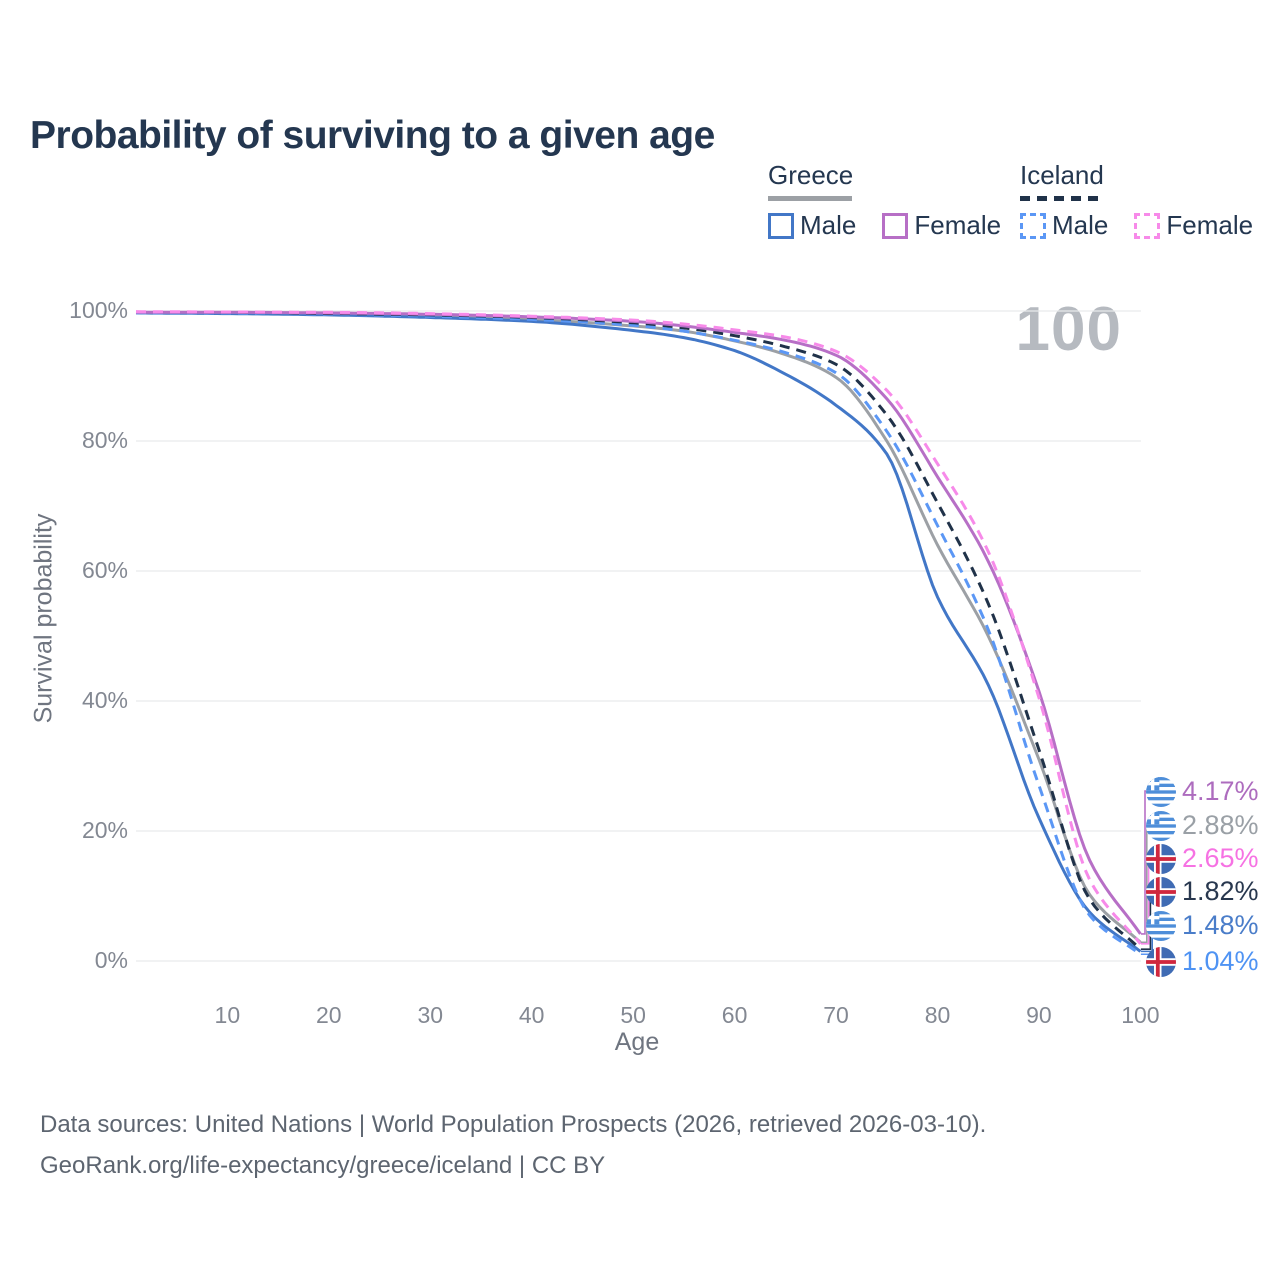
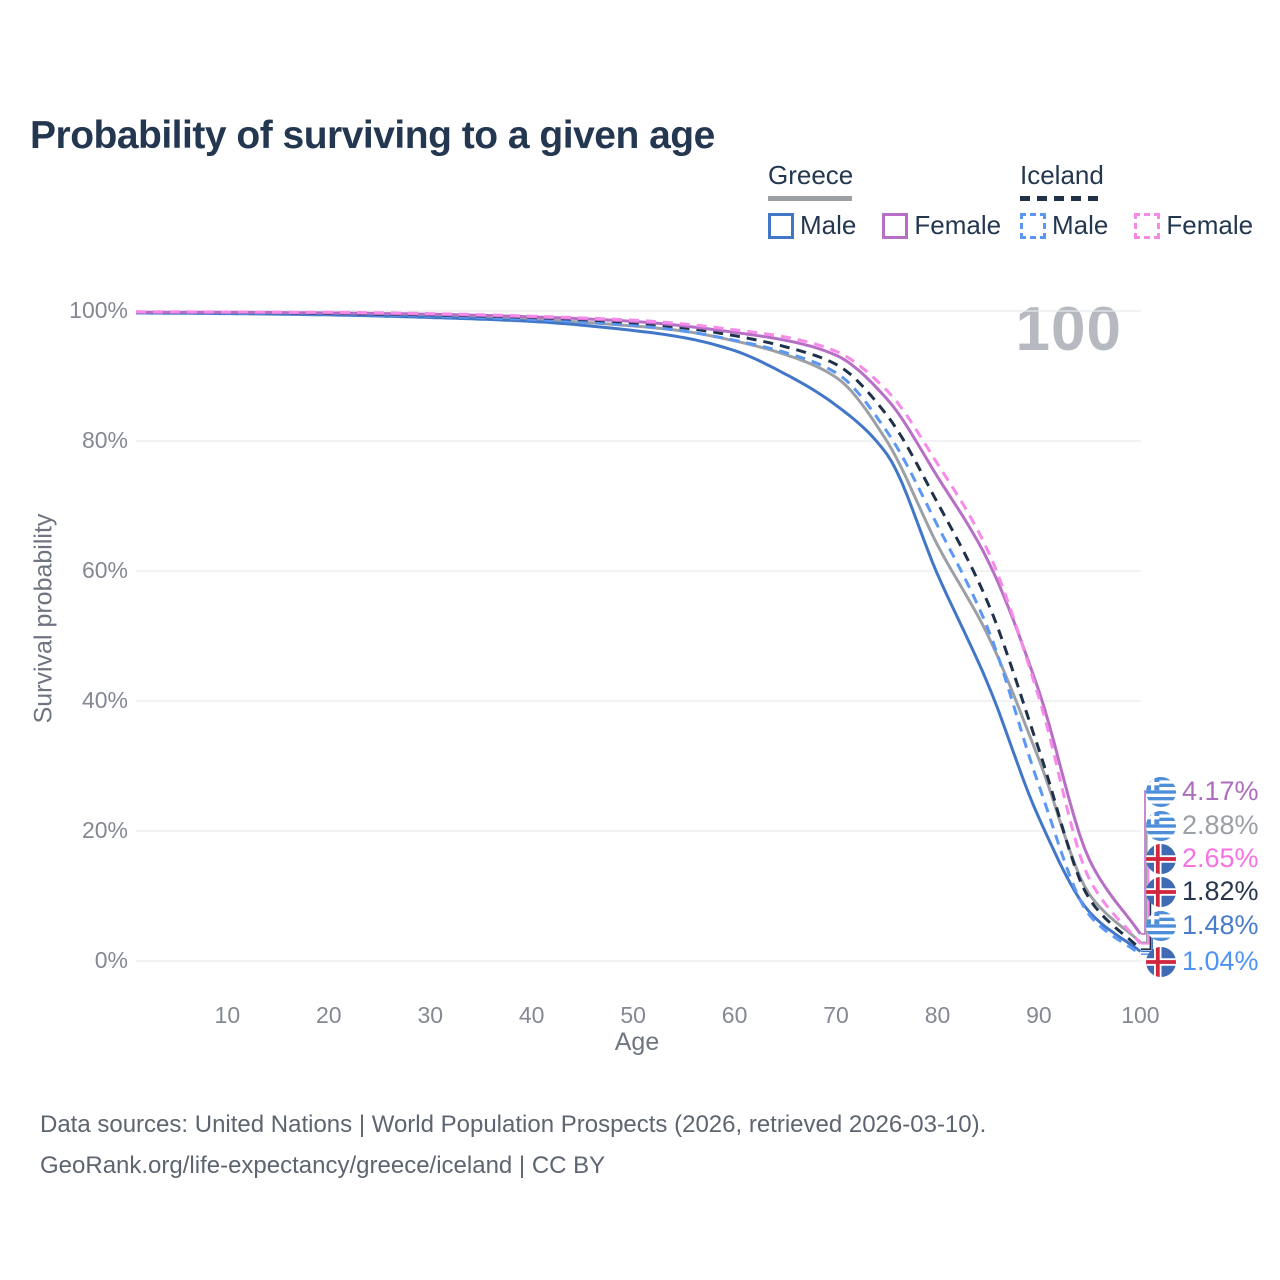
Greece Male/80: 56% -> 60%
